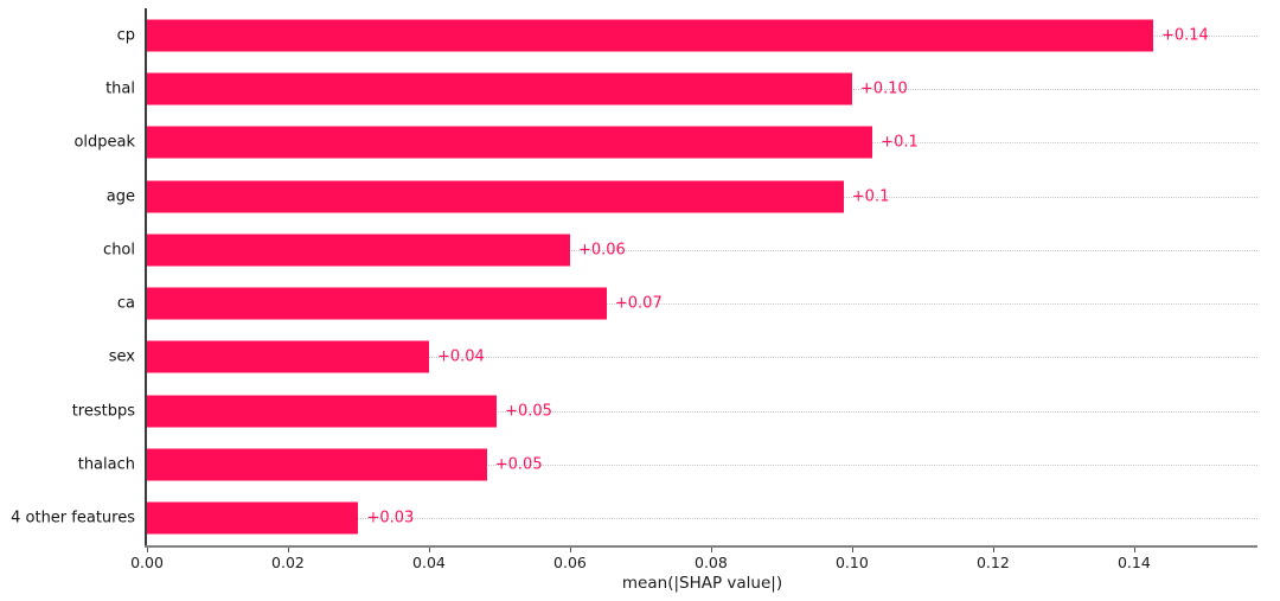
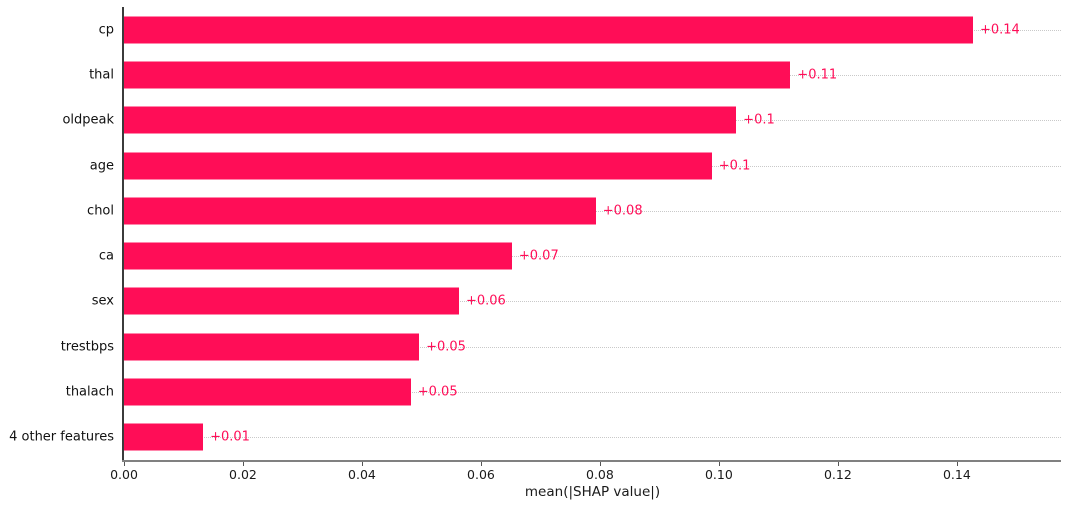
thal: +0.10 -> +0.11
chol: +0.06 -> +0.08
sex: +0.04 -> +0.06
4 other features: +0.03 -> +0.01
